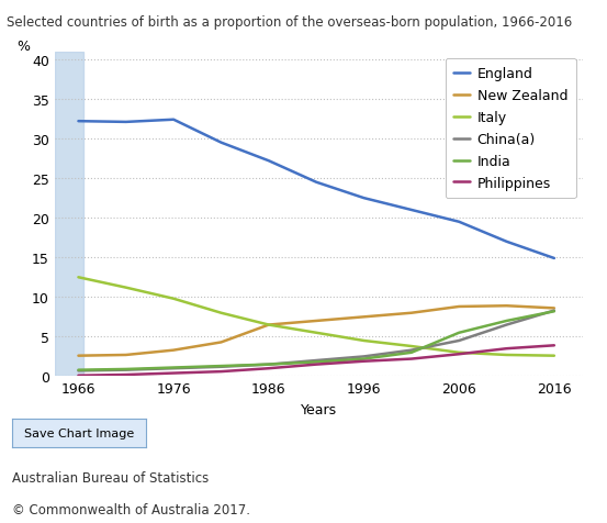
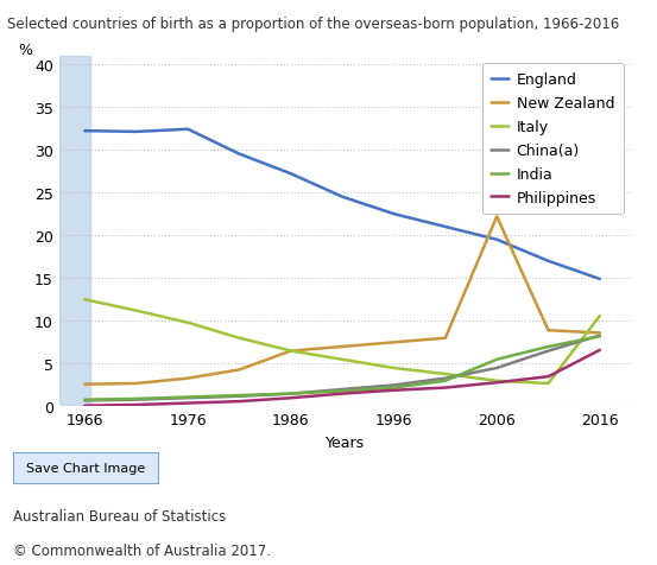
New Zealand/2006: 8.8 -> 22.2
Italy/2016: 2.6 -> 10.6
Philippines/2016: 3.9 -> 6.6
